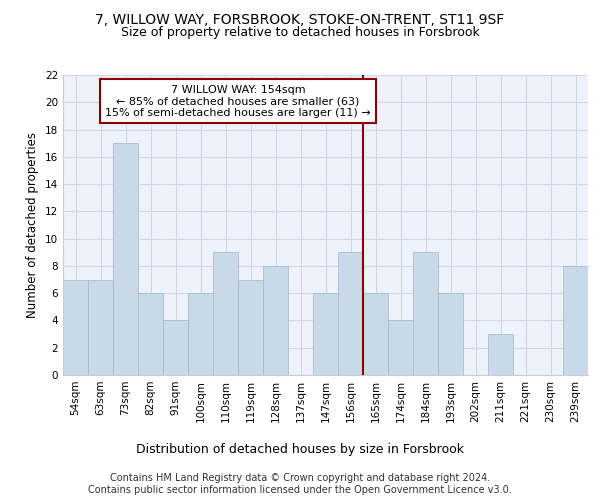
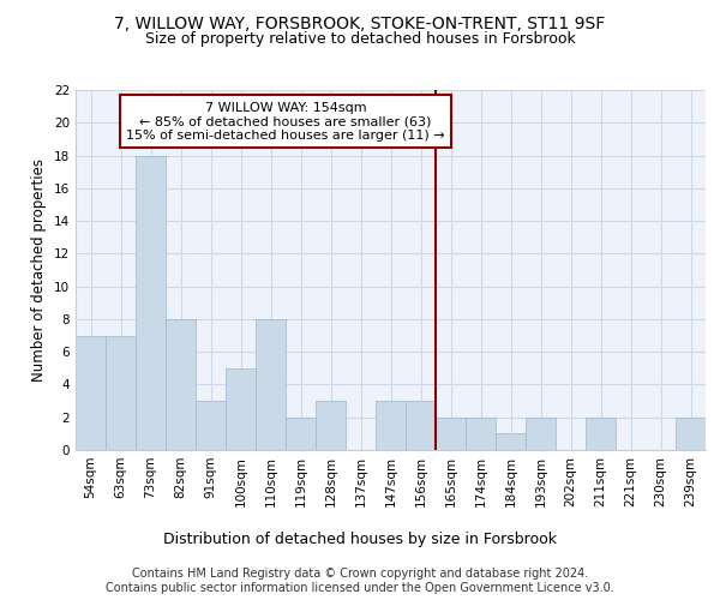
73sqm: 17 -> 18
82sqm: 6 -> 8
91sqm: 4 -> 3
100sqm: 6 -> 5
110sqm: 9 -> 8
119sqm: 7 -> 2
128sqm: 8 -> 3
147sqm: 6 -> 3
156sqm: 9 -> 3
165sqm: 6 -> 2
174sqm: 4 -> 2
184sqm: 9 -> 1
193sqm: 6 -> 2
211sqm: 3 -> 2
239sqm: 8 -> 2
